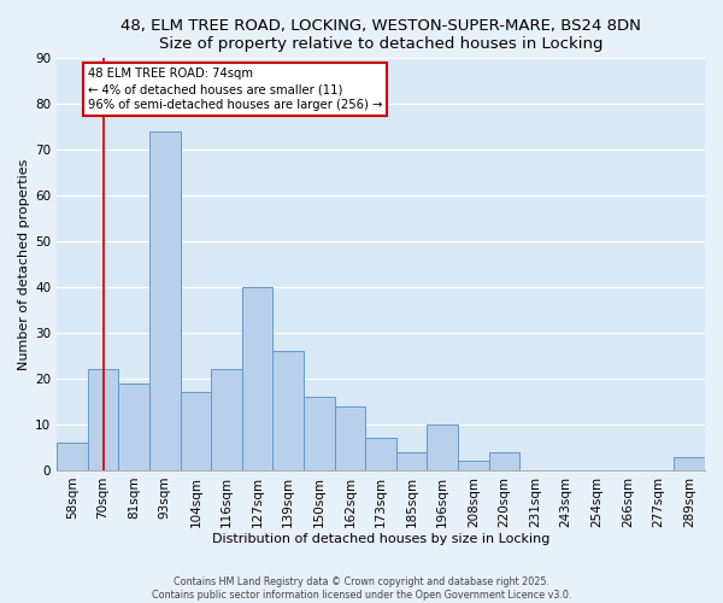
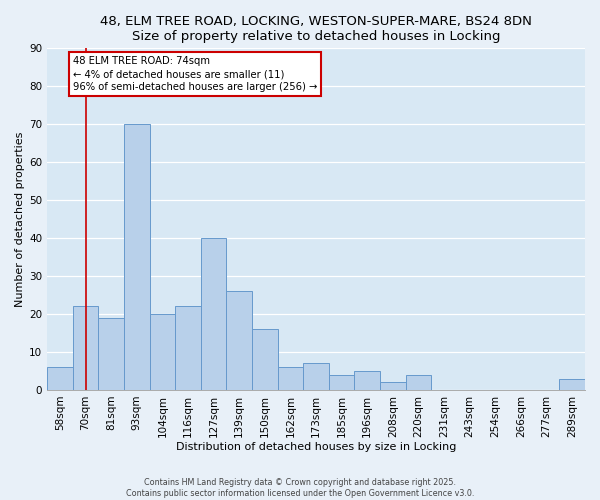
93sqm: 74 -> 70
104sqm: 17 -> 20
162sqm: 14 -> 6
196sqm: 10 -> 5
